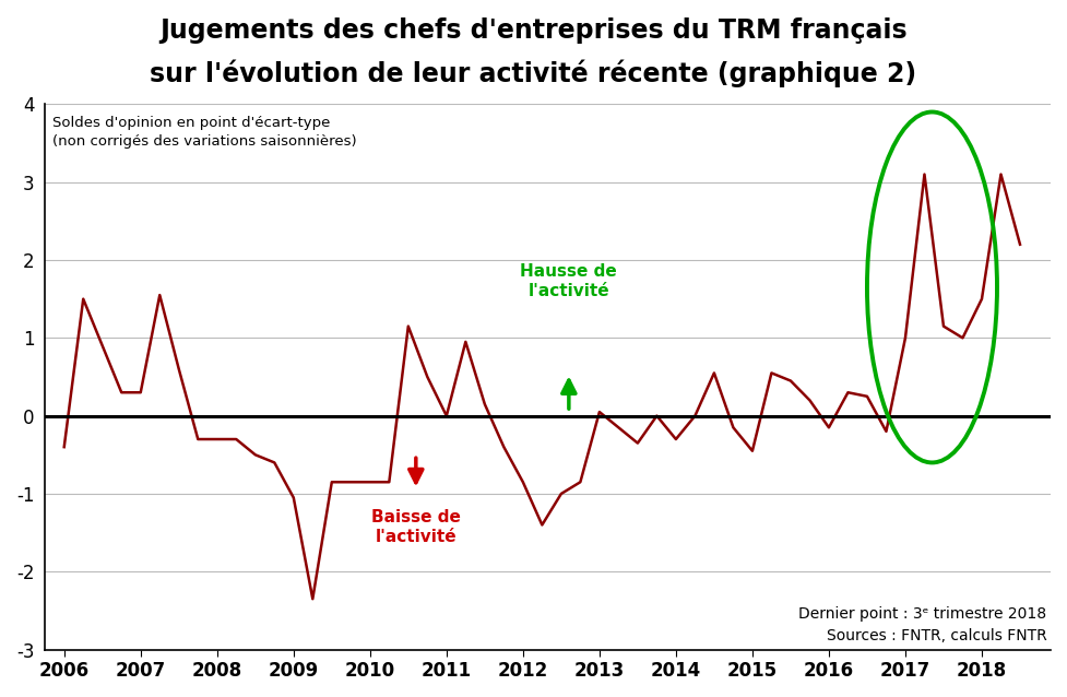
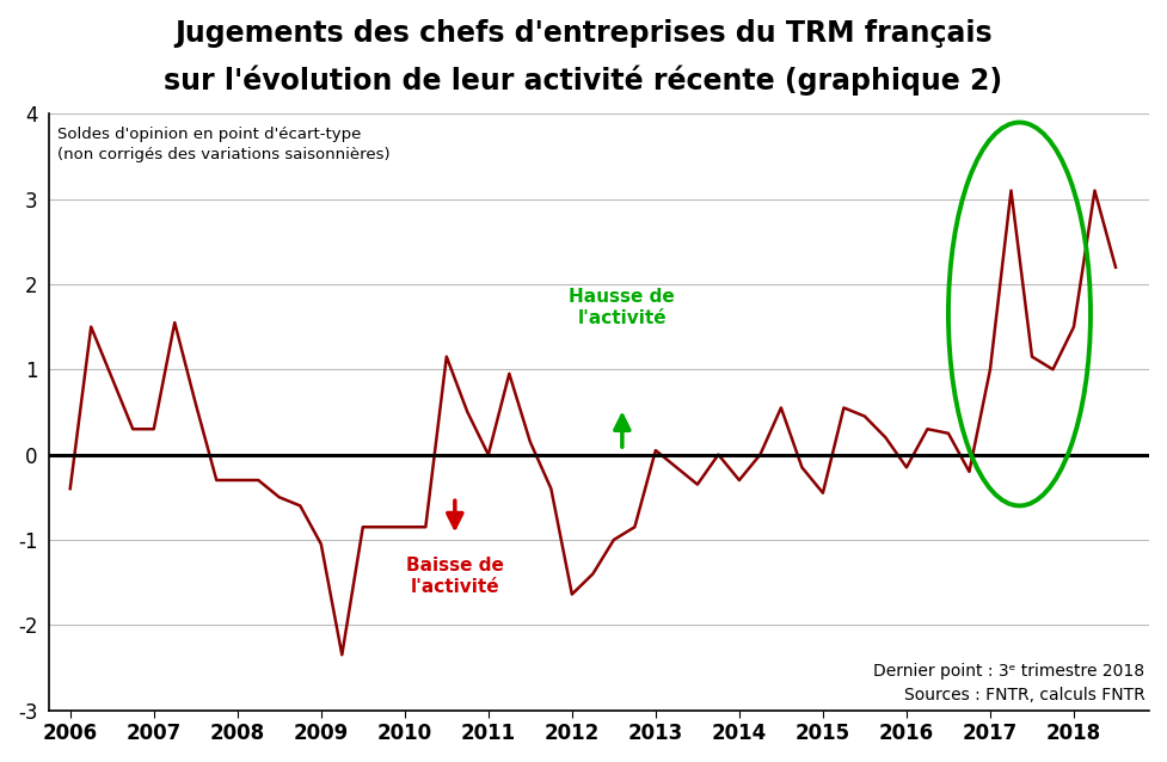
2012: -0.85 -> -1.64
